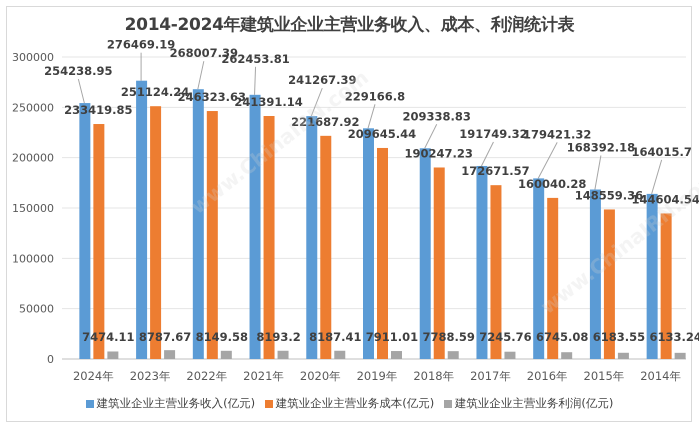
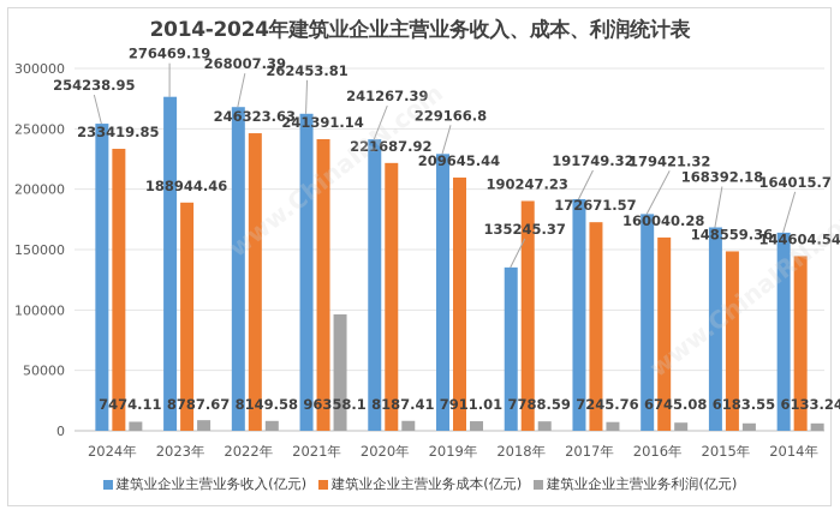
建筑业企业主营业务成本(亿元)/2023年: 251124.24 -> 188944.46
建筑业企业主营业务利润(亿元)/2021年: 8193.2 -> 96358.1
建筑业企业主营业务收入(亿元)/2018年: 209338.83 -> 135245.37
